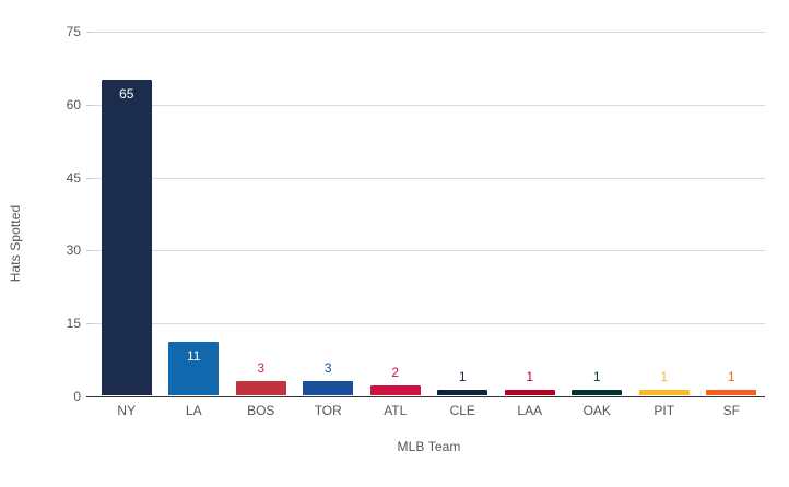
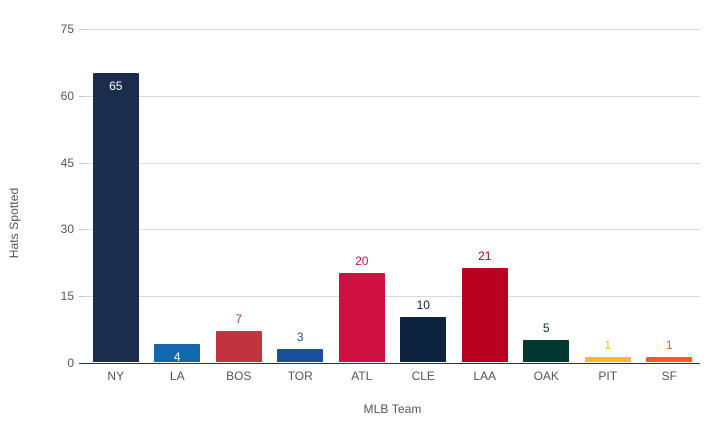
LA: 11 -> 4
BOS: 3 -> 7
ATL: 2 -> 20
CLE: 1 -> 10
LAA: 1 -> 21
OAK: 1 -> 5
